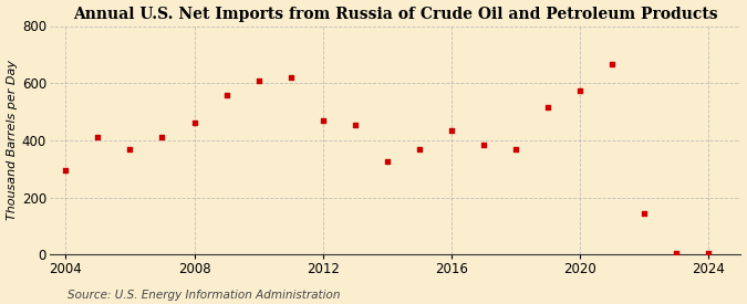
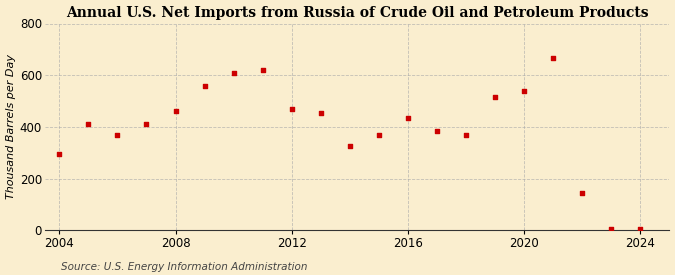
2020: 575 -> 540
